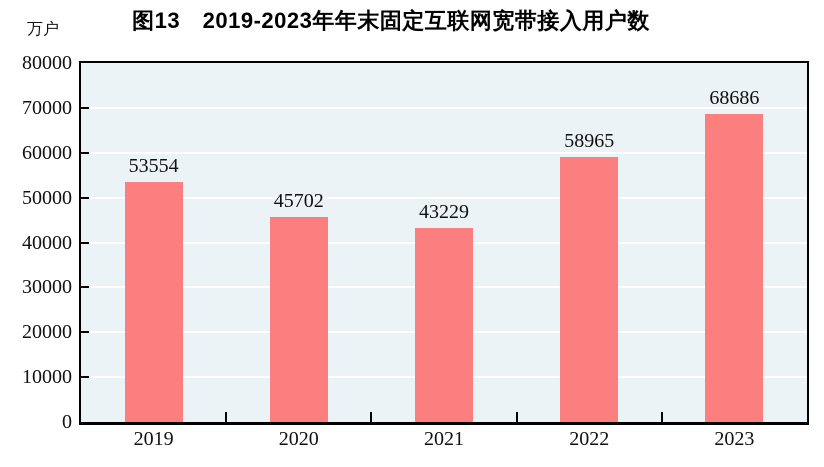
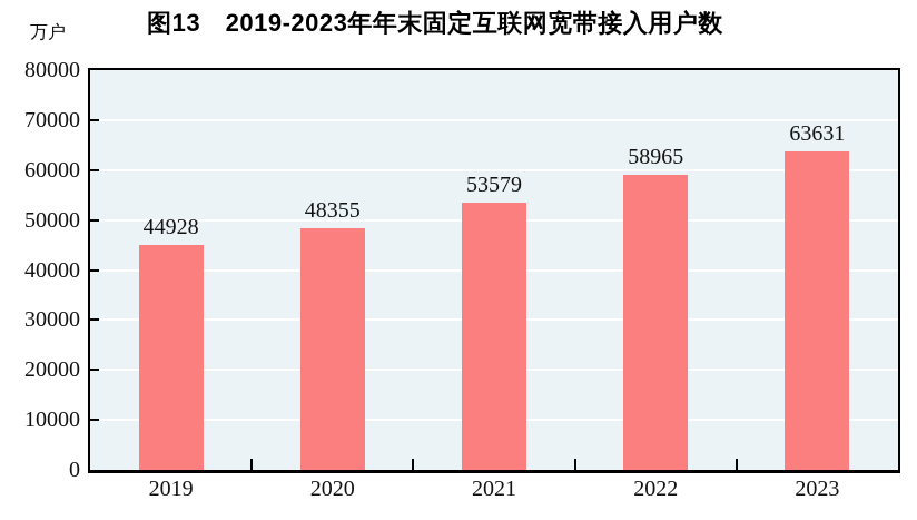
2019: 53554 -> 44928
2020: 45702 -> 48355
2021: 43229 -> 53579
2023: 68686 -> 63631
